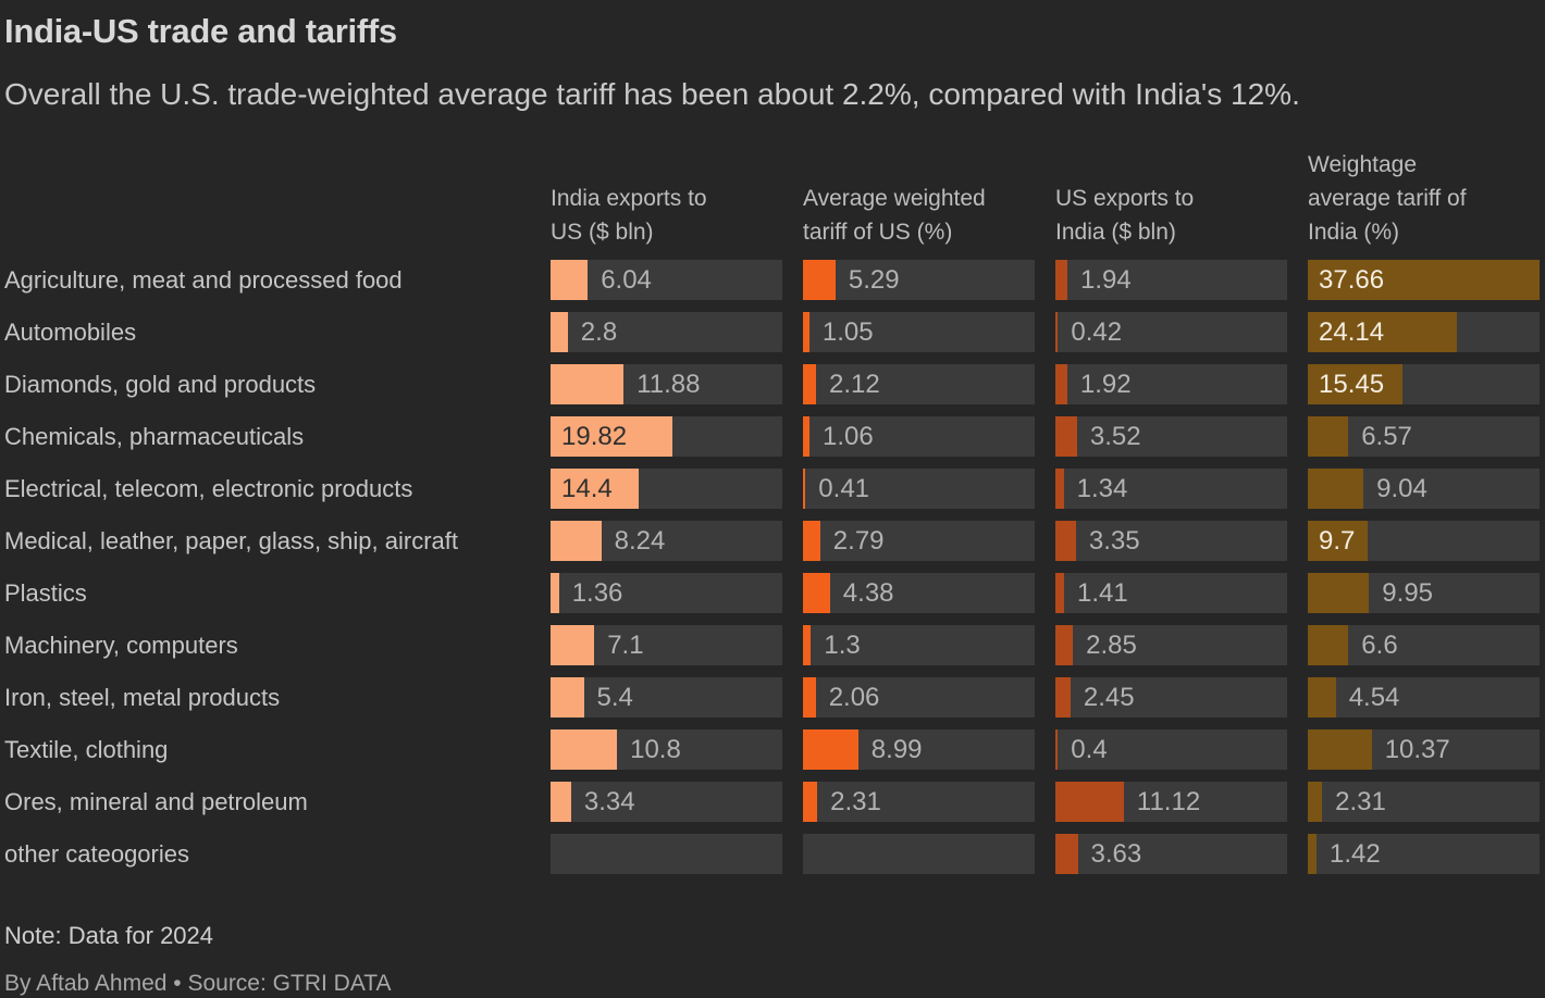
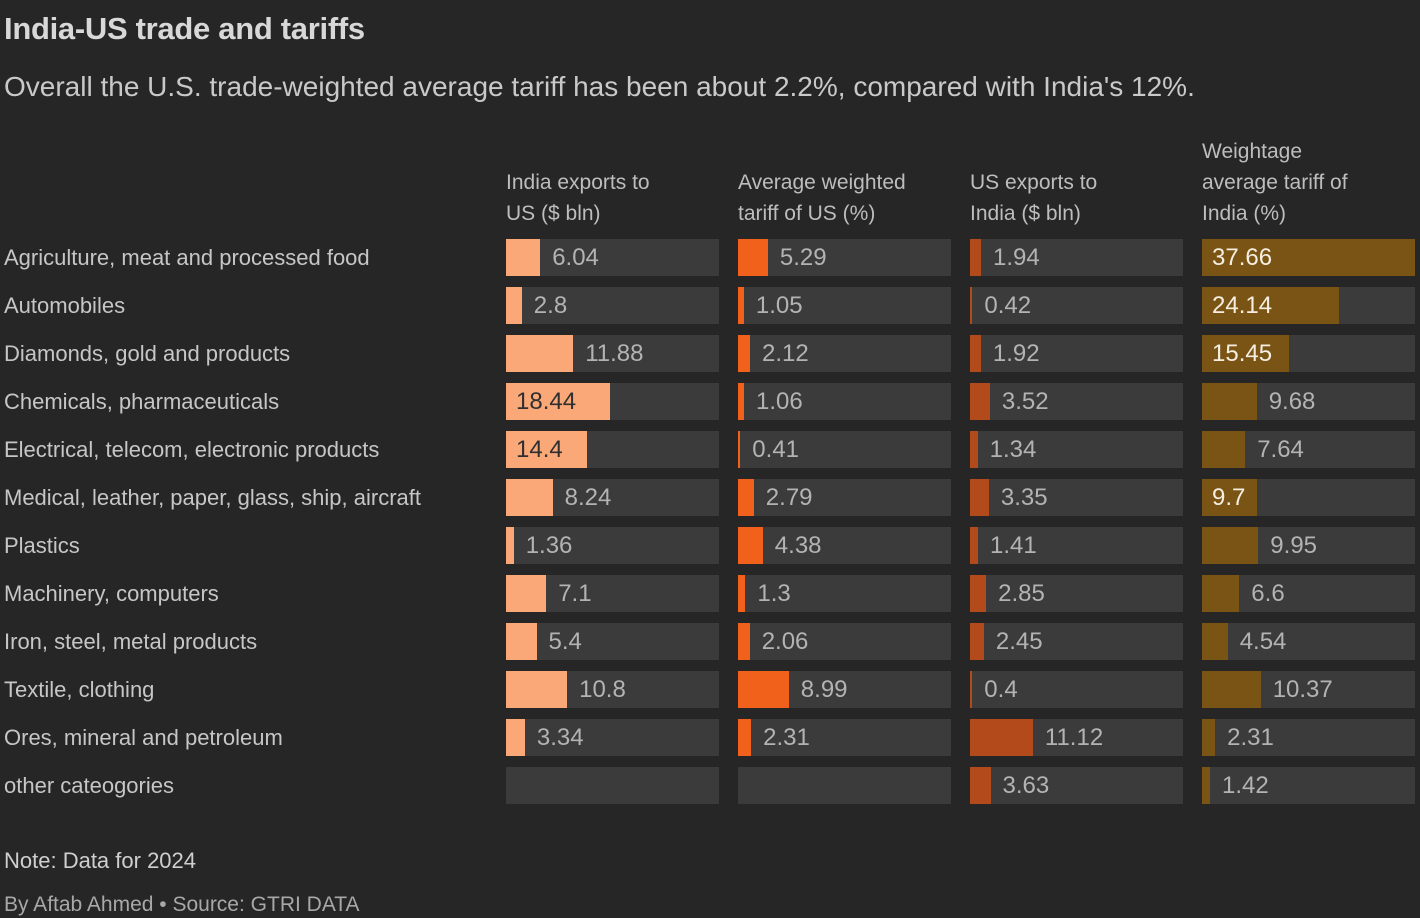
India exports to US ($ bln)/Chemicals, pharmaceuticals: 19.82 -> 18.44
Weightage average tariff of India (%)/Chemicals, pharmaceuticals: 6.57 -> 9.68
Weightage average tariff of India (%)/Electrical, telecom, electronic products: 9.04 -> 7.64
